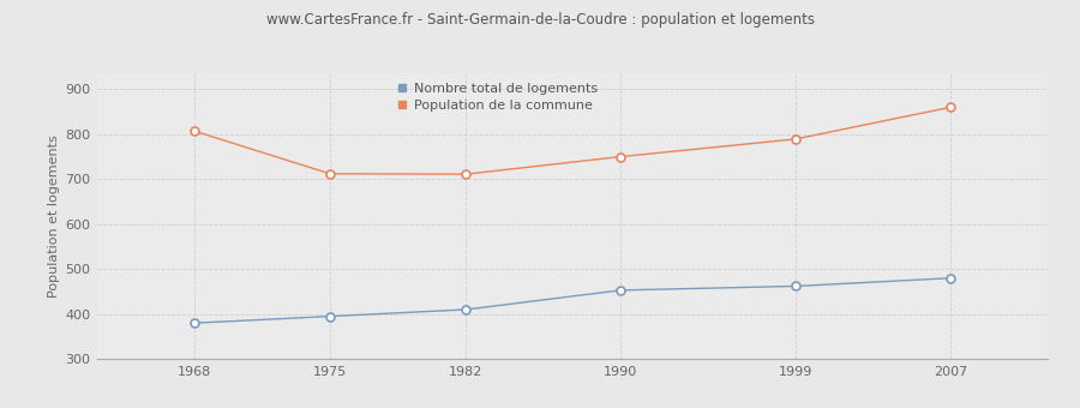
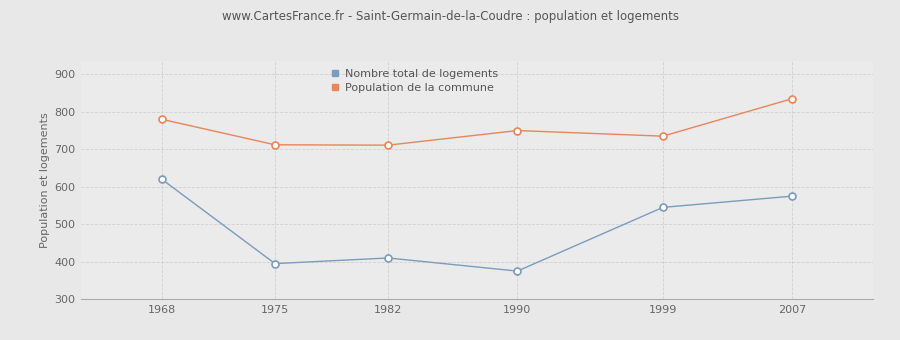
Nombre total de logements/1968: 380 -> 620
Population de la commune/1968: 807 -> 780
Nombre total de logements/1990: 453 -> 375
Nombre total de logements/1999: 462 -> 545
Population de la commune/1999: 789 -> 735
Nombre total de logements/2007: 480 -> 575
Population de la commune/2007: 860 -> 835
